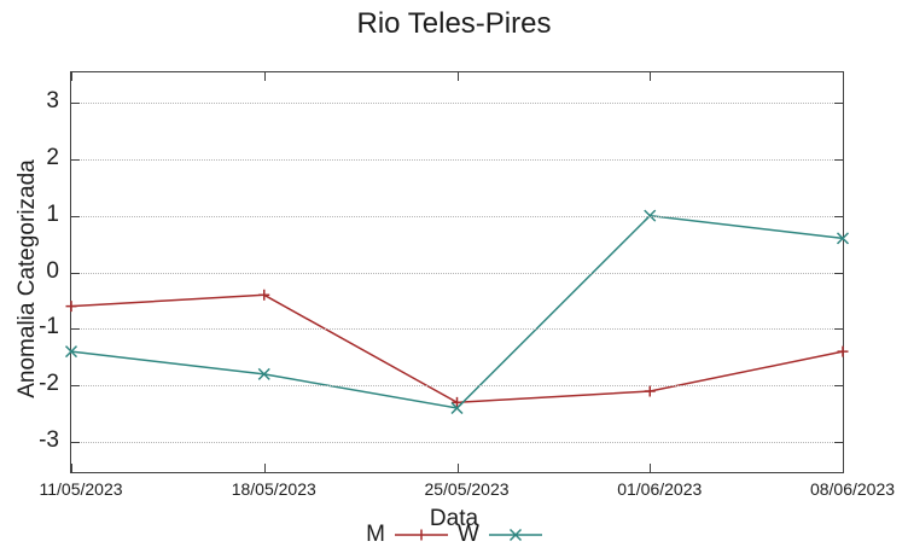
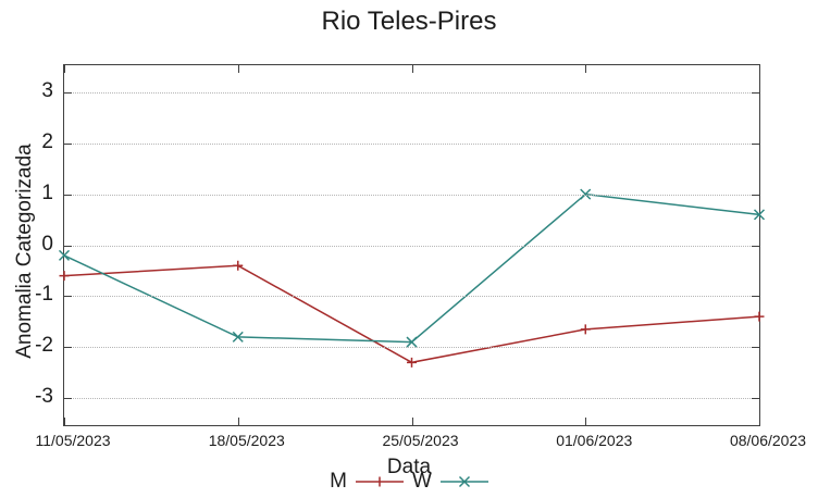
W/11/05/2023: -1.4 -> -0.2
W/25/05/2023: -2.4 -> -1.9
M/01/06/2023: -2.1 -> -1.6
